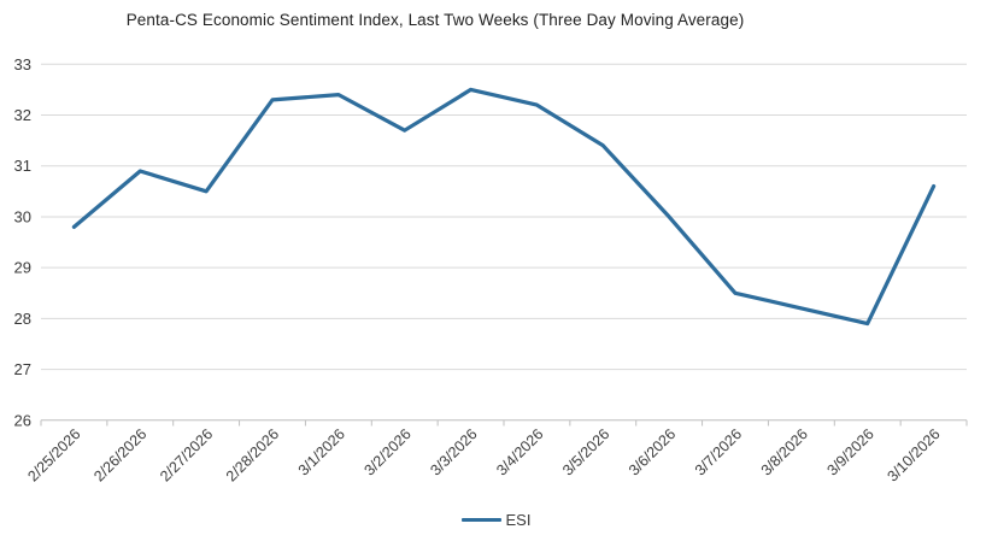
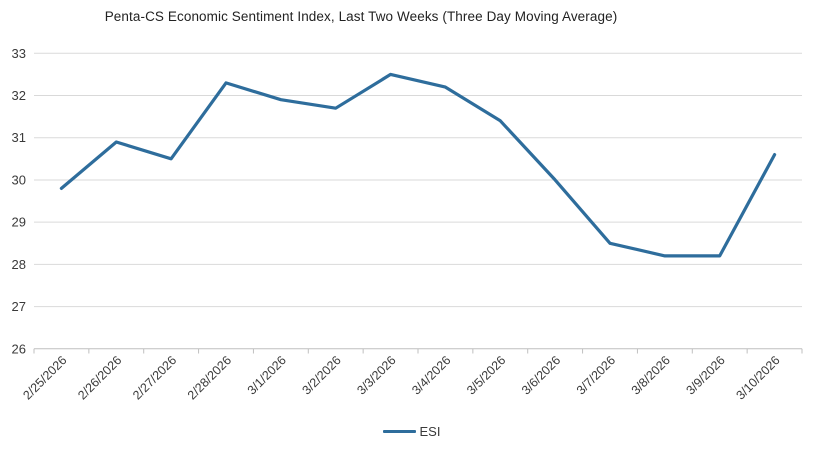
3/1/2026: 32.4 -> 31.9
3/9/2026: 27.9 -> 28.2
